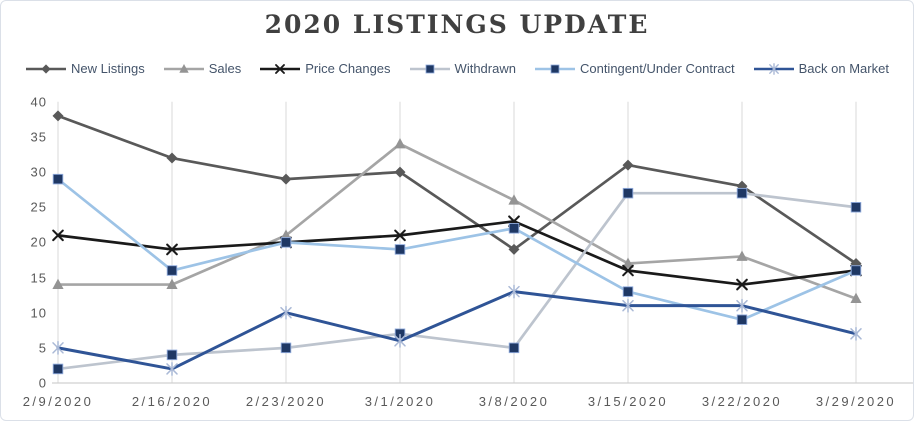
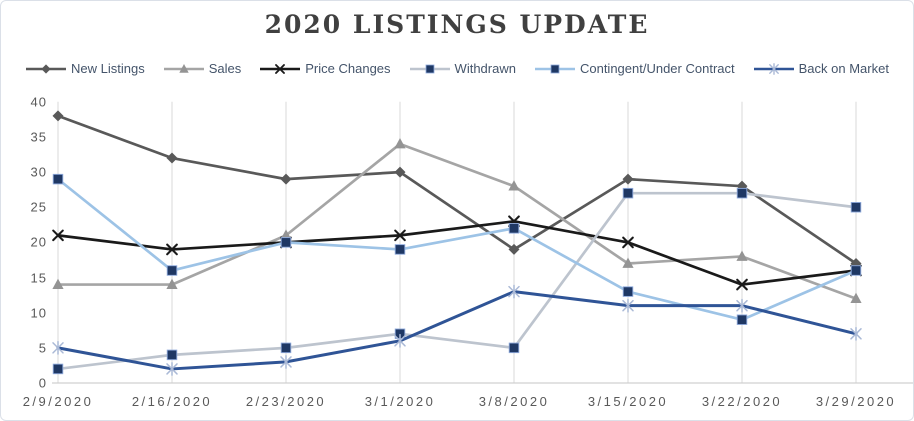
Back on Market/2/23/2020: 10 -> 3
Sales/3/8/2020: 26 -> 28
New Listings/3/15/2020: 31 -> 29
Price Changes/3/15/2020: 16 -> 20
